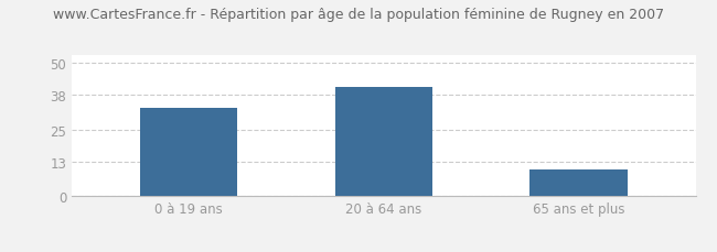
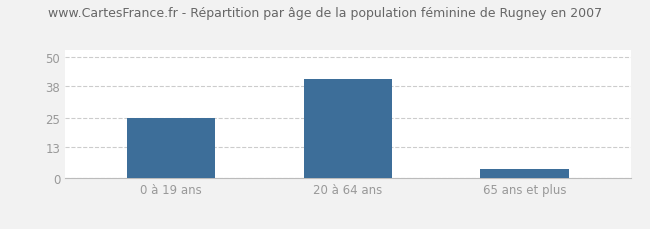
0 à 19 ans: 33 -> 25
65 ans et plus: 10 -> 4
